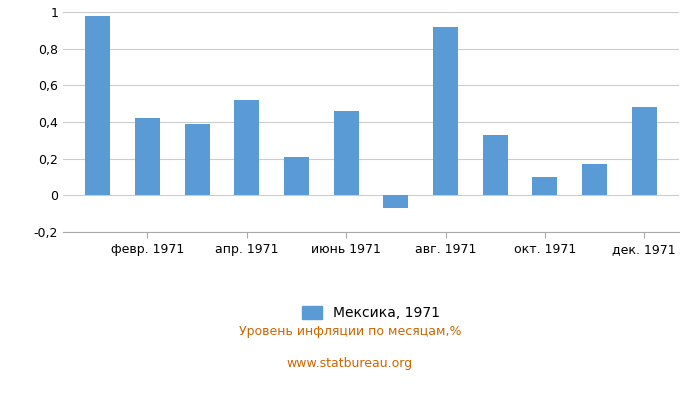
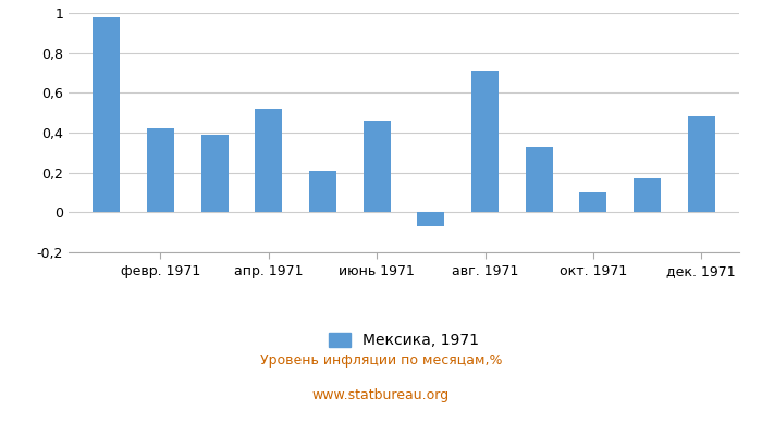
авг. 1971: 0,92 -> 0,71
